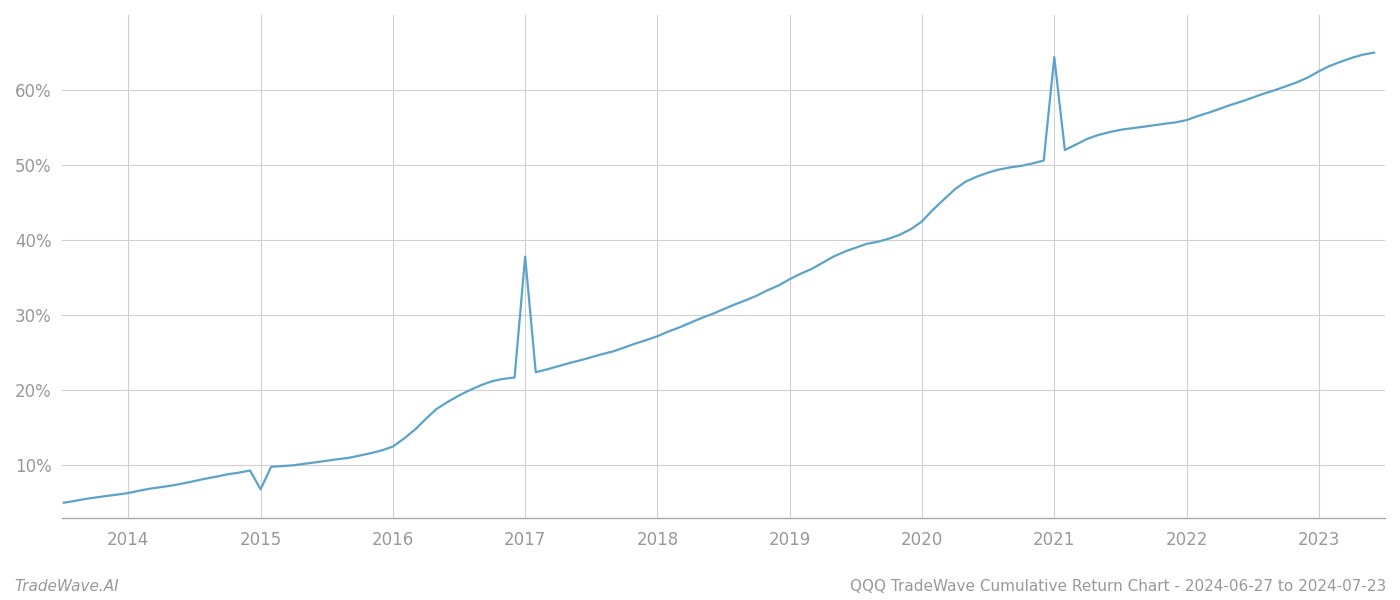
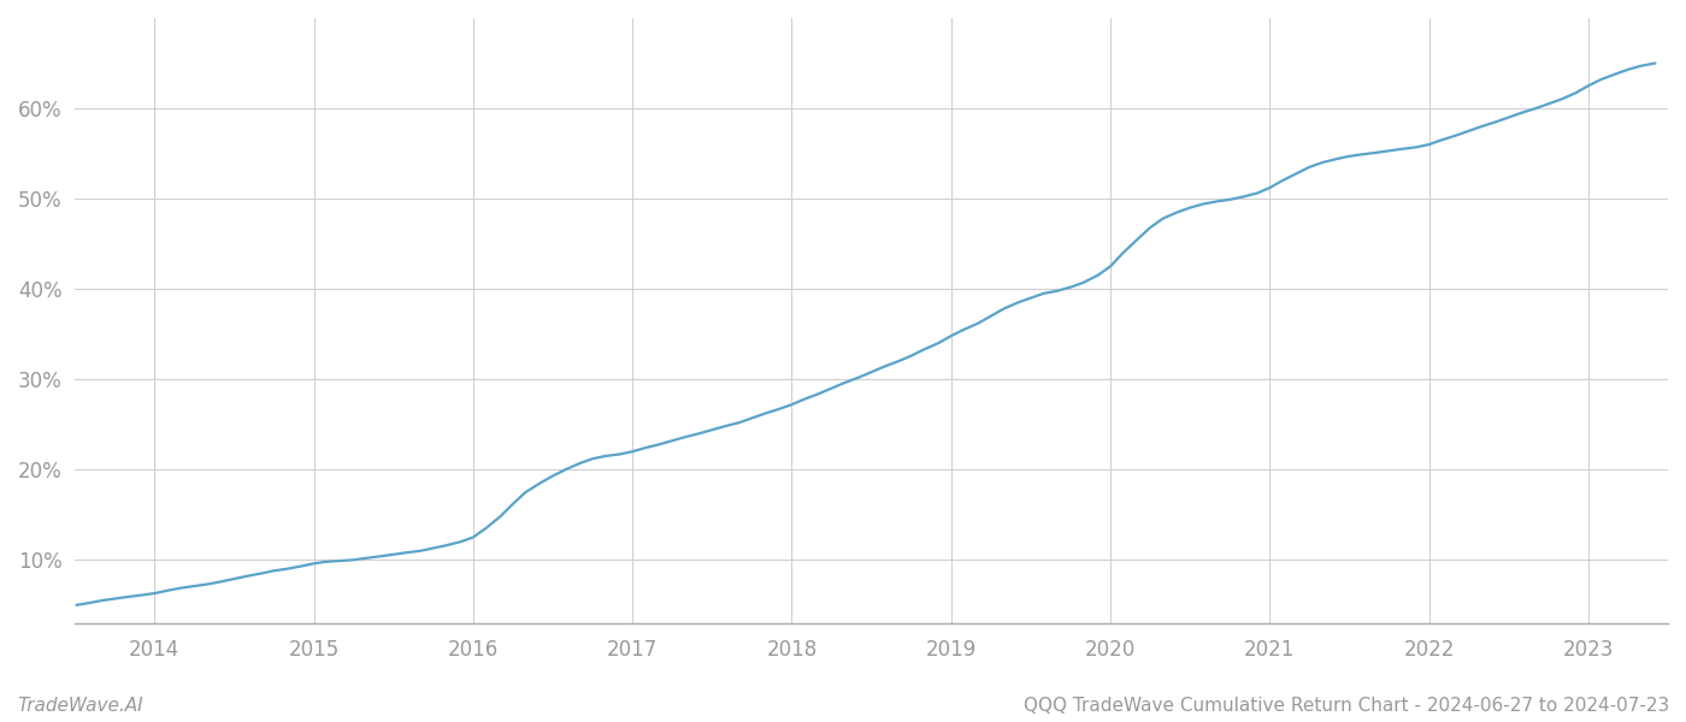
2015: 6.8% -> 9.6%
2017: 37.8% -> 22.0%
2021: 64.4% -> 51.2%
